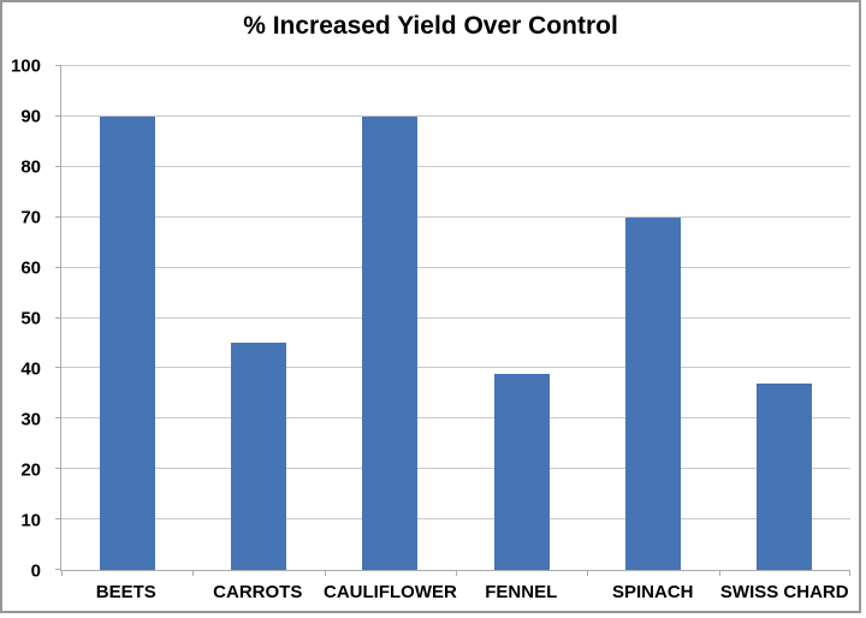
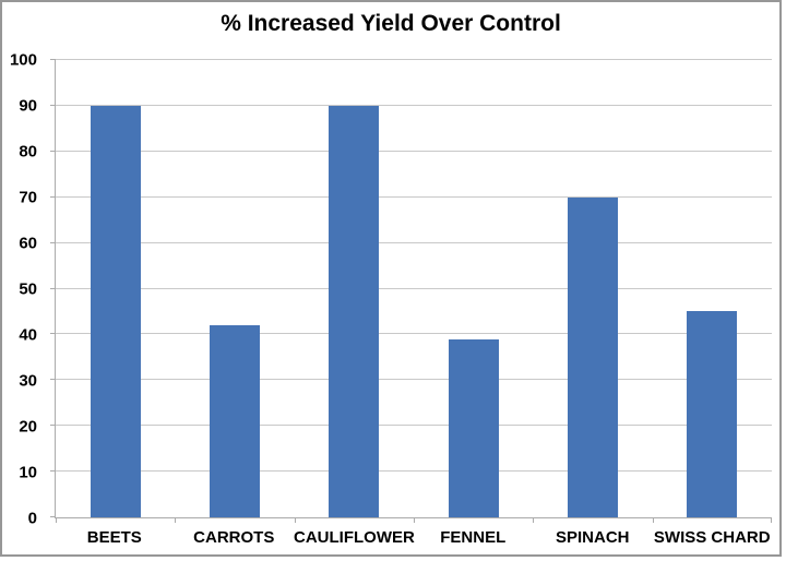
CARROTS: 45 -> 42
SWISS CHARD: 37 -> 45
